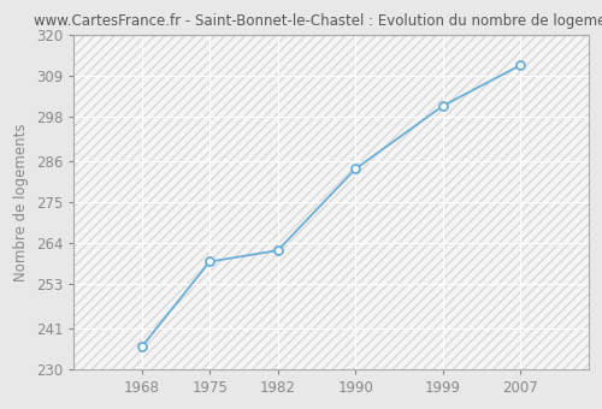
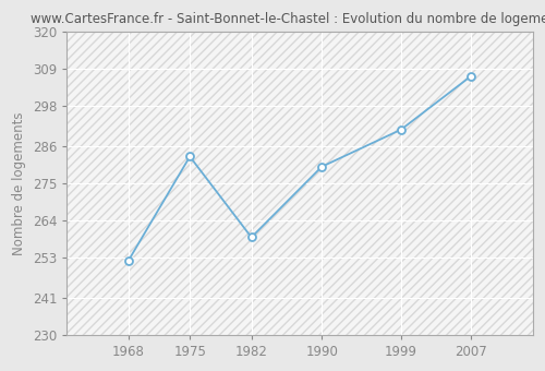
1968: 236 -> 252
1975: 259 -> 283
1982: 262 -> 259
1990: 284 -> 280
1999: 301 -> 291
2007: 312 -> 307
